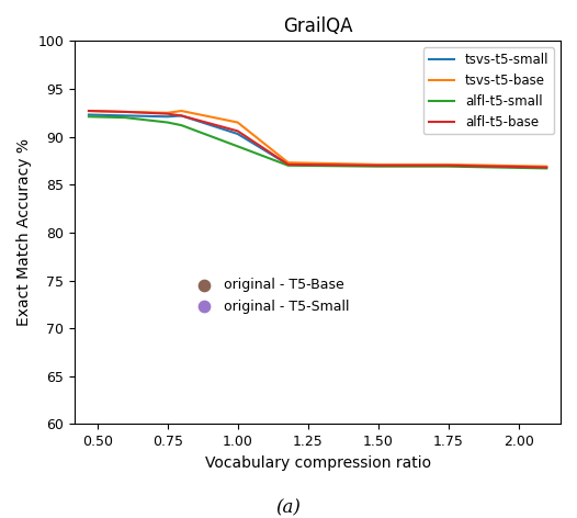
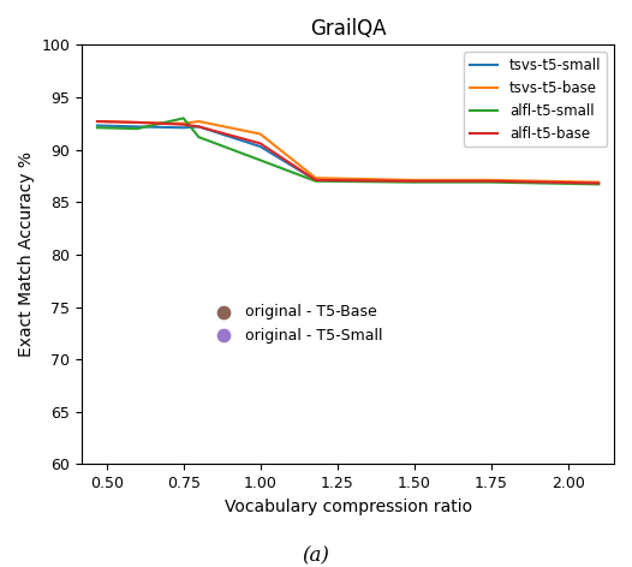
alfl-t5-small/0.75: 91.5 -> 93.0
